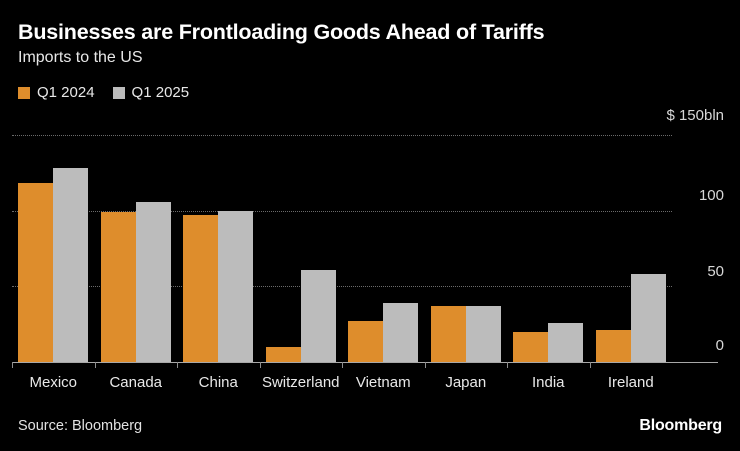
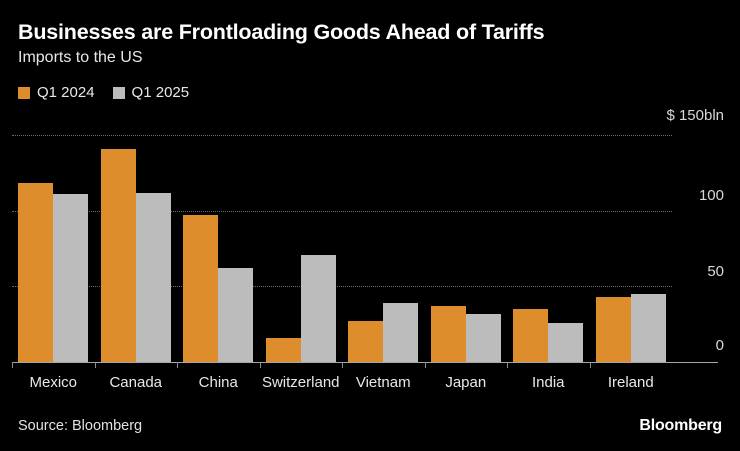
Q1 2025/Mexico: 128 -> 111
Q1 2024/Canada: 99 -> 141
Q1 2025/Canada: 106 -> 112
Q1 2025/China: 100 -> 62
Q1 2024/Switzerland: 10 -> 16
Q1 2025/Switzerland: 61 -> 71
Q1 2025/Japan: 37 -> 32
Q1 2024/India: 20 -> 35
Q1 2024/Ireland: 21 -> 43
Q1 2025/Ireland: 58 -> 45
